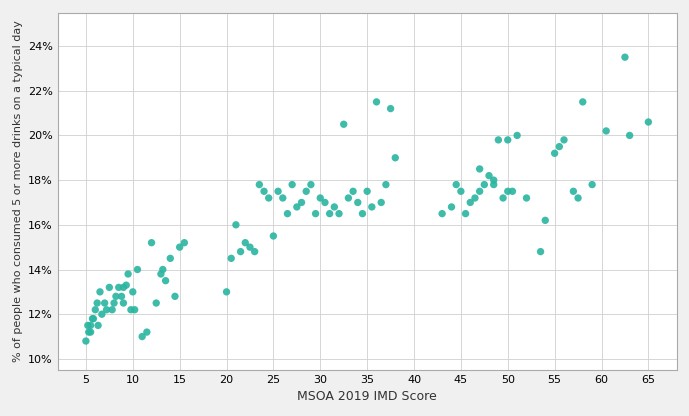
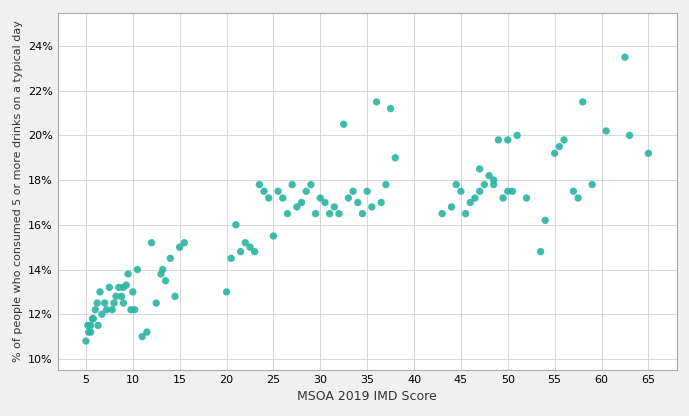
65: 20.6% -> 19.2%
